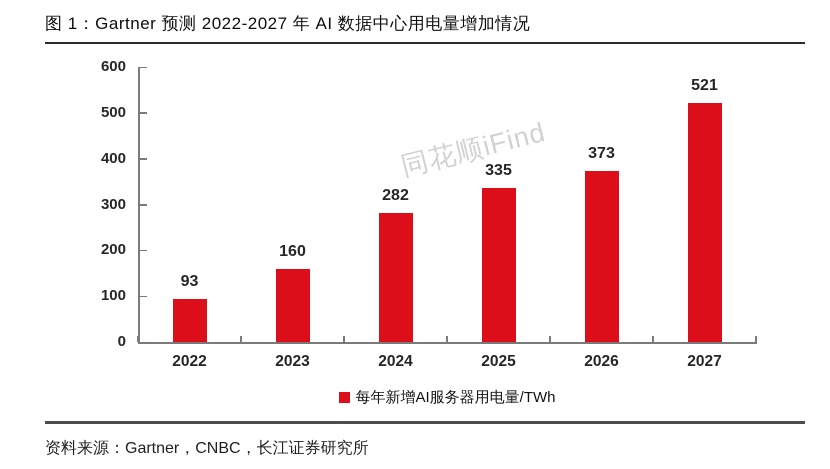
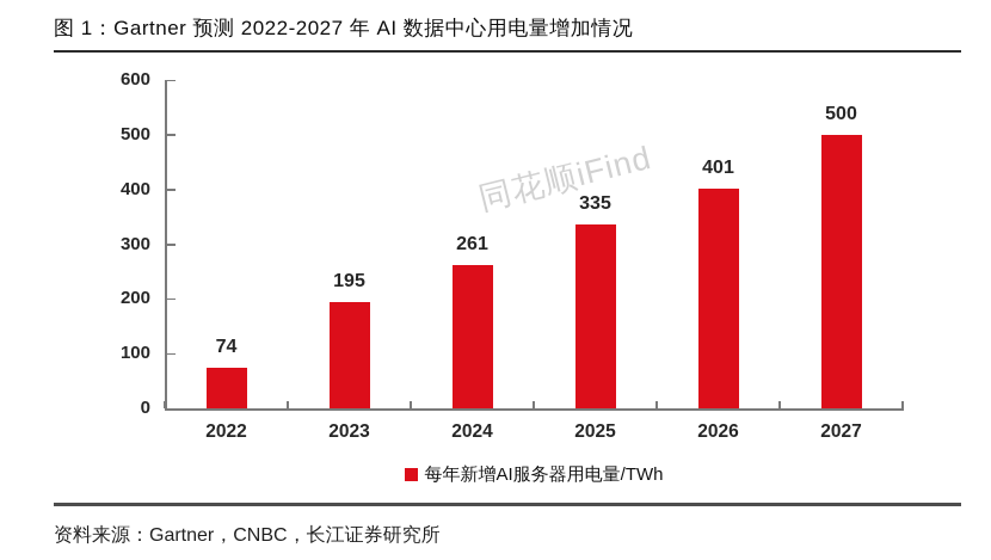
2022: 93 -> 74
2023: 160 -> 195
2024: 282 -> 261
2026: 373 -> 401
2027: 521 -> 500
